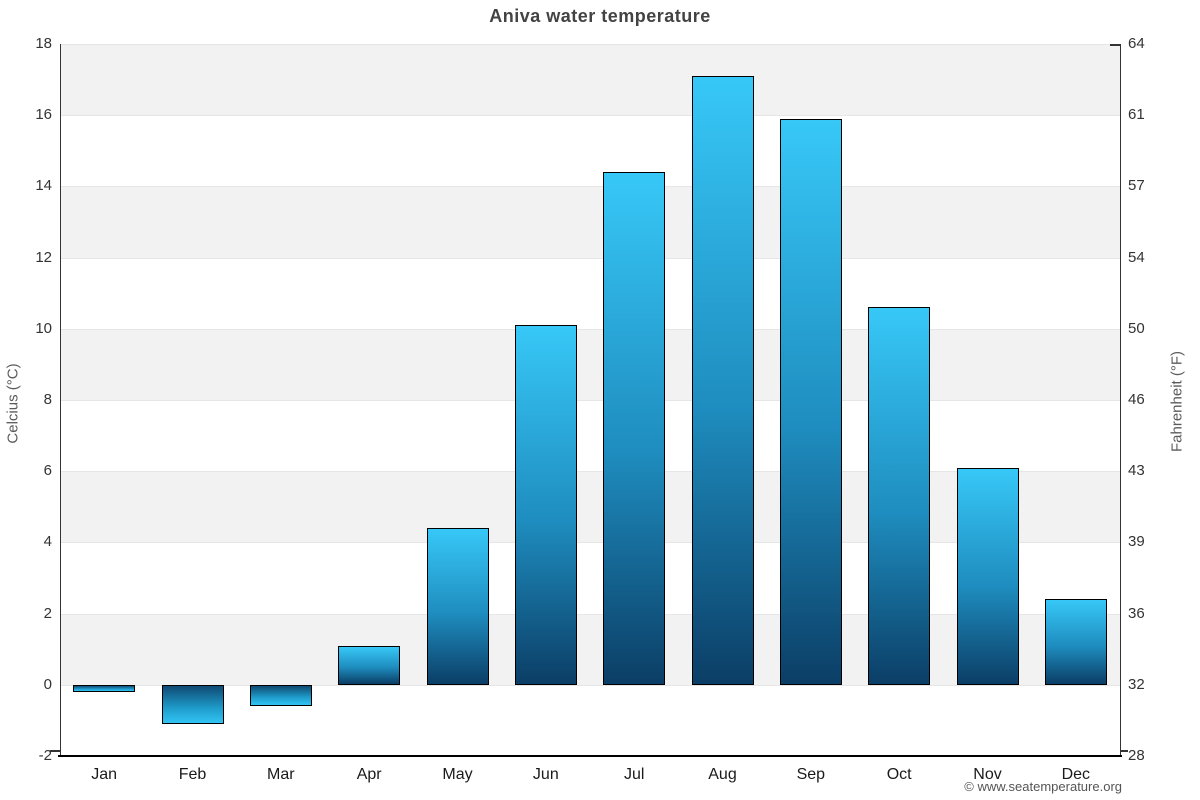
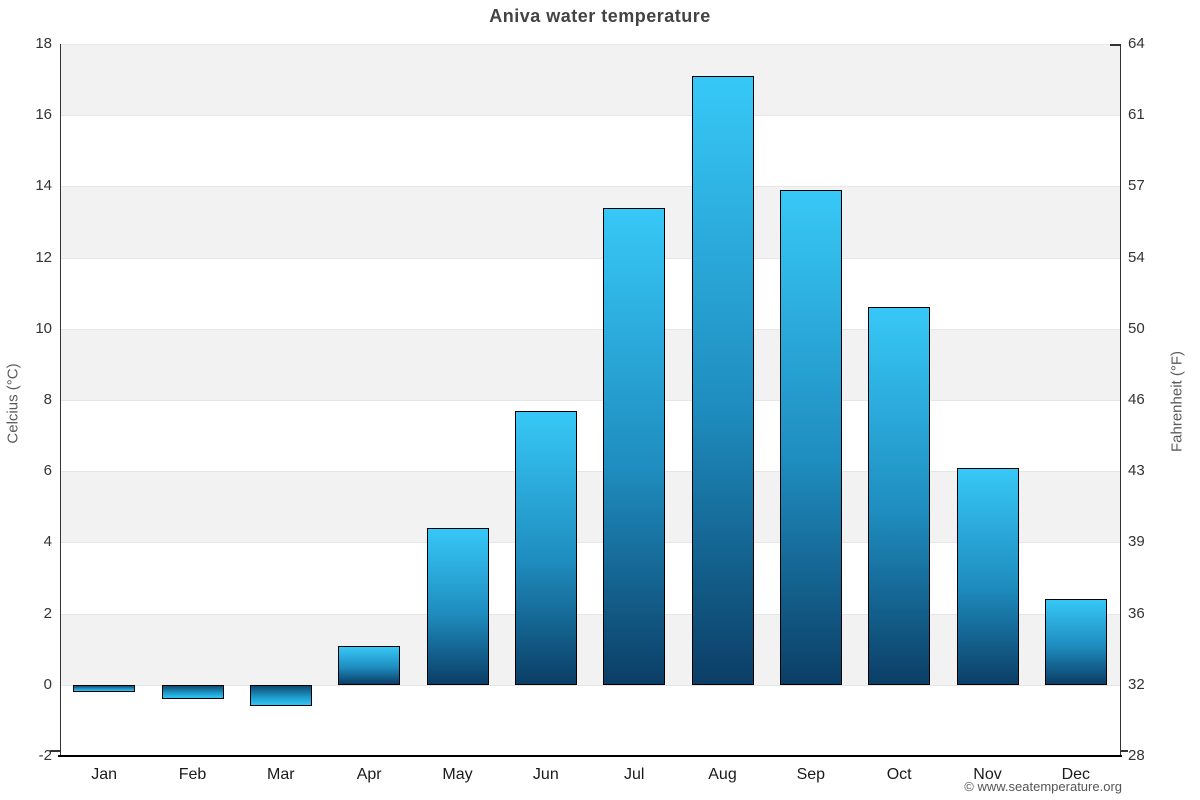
Feb: -1.1 -> -0.4
Jun: 10.1 -> 7.7
Jul: 14.4 -> 13.4
Sep: 15.9 -> 13.9
